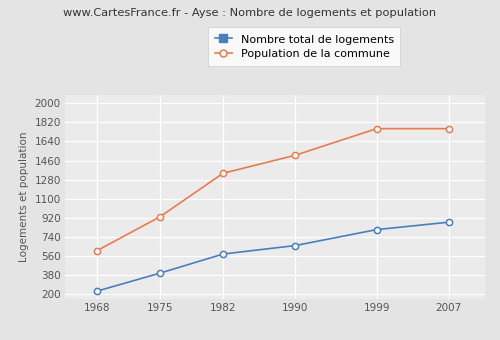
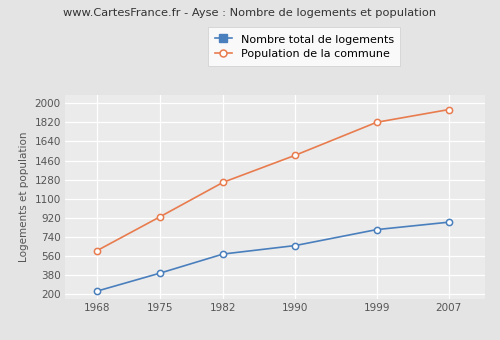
Population de la commune/1982: 1340 -> 1260
Population de la commune/1999: 1760 -> 1820
Population de la commune/2007: 1760 -> 1940
